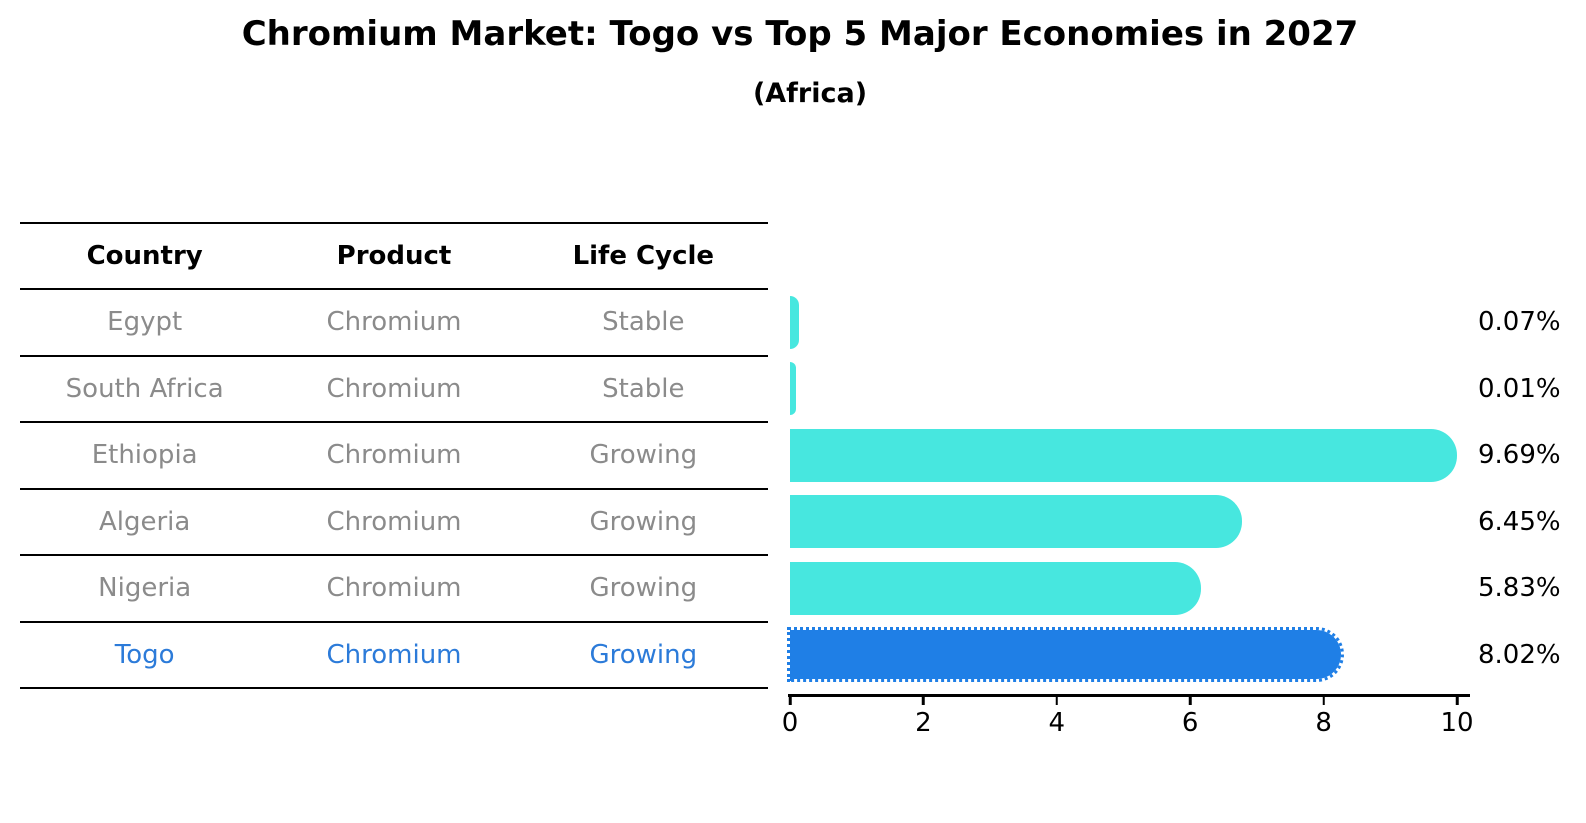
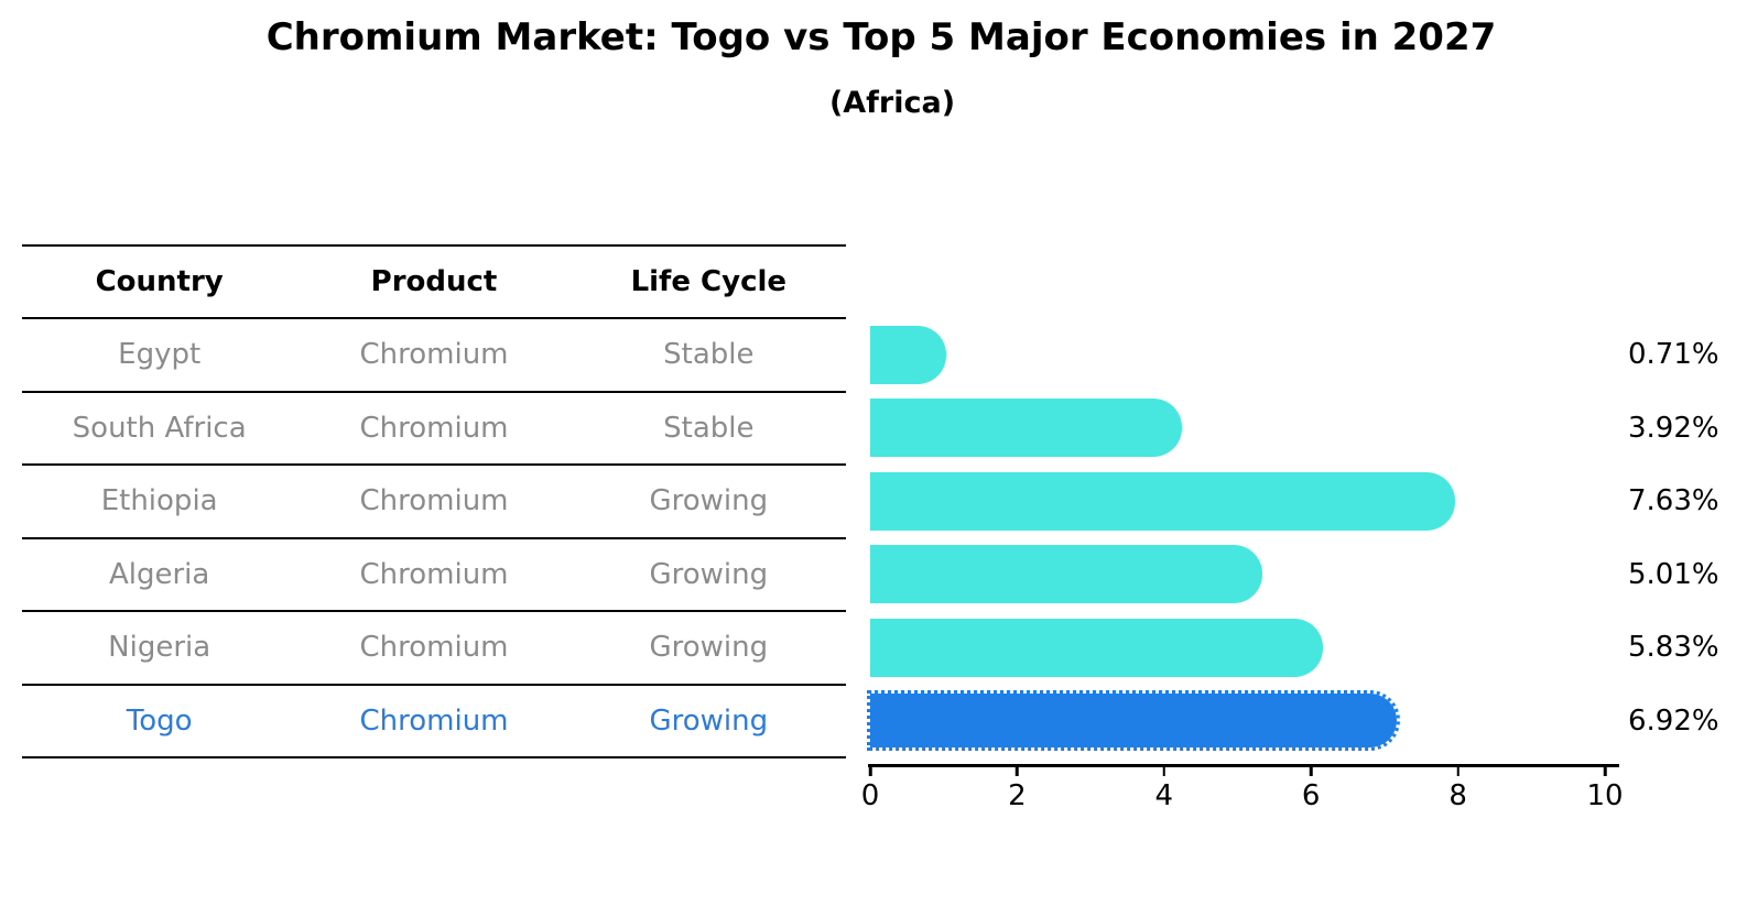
Egypt: 0.07% -> 0.71%
South Africa: 0.01% -> 3.92%
Ethiopia: 9.69% -> 7.63%
Algeria: 6.45% -> 5.01%
Togo: 8.02% -> 6.92%
